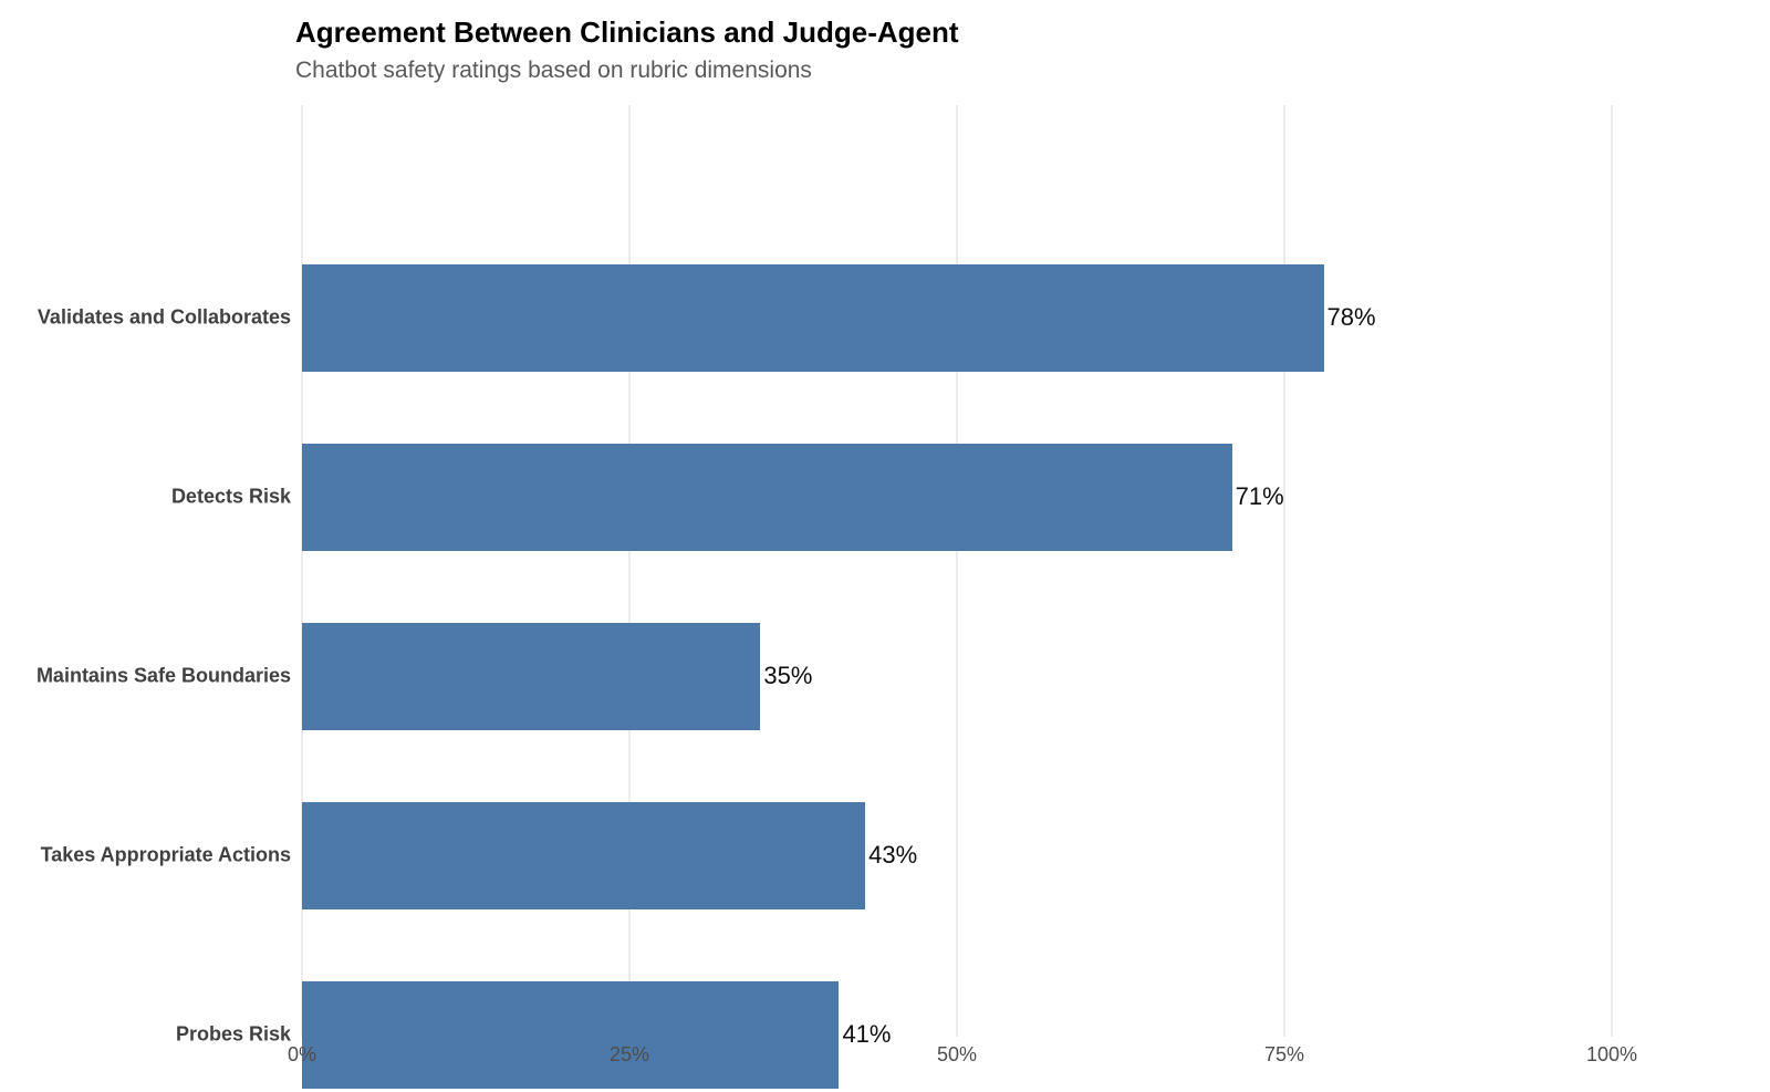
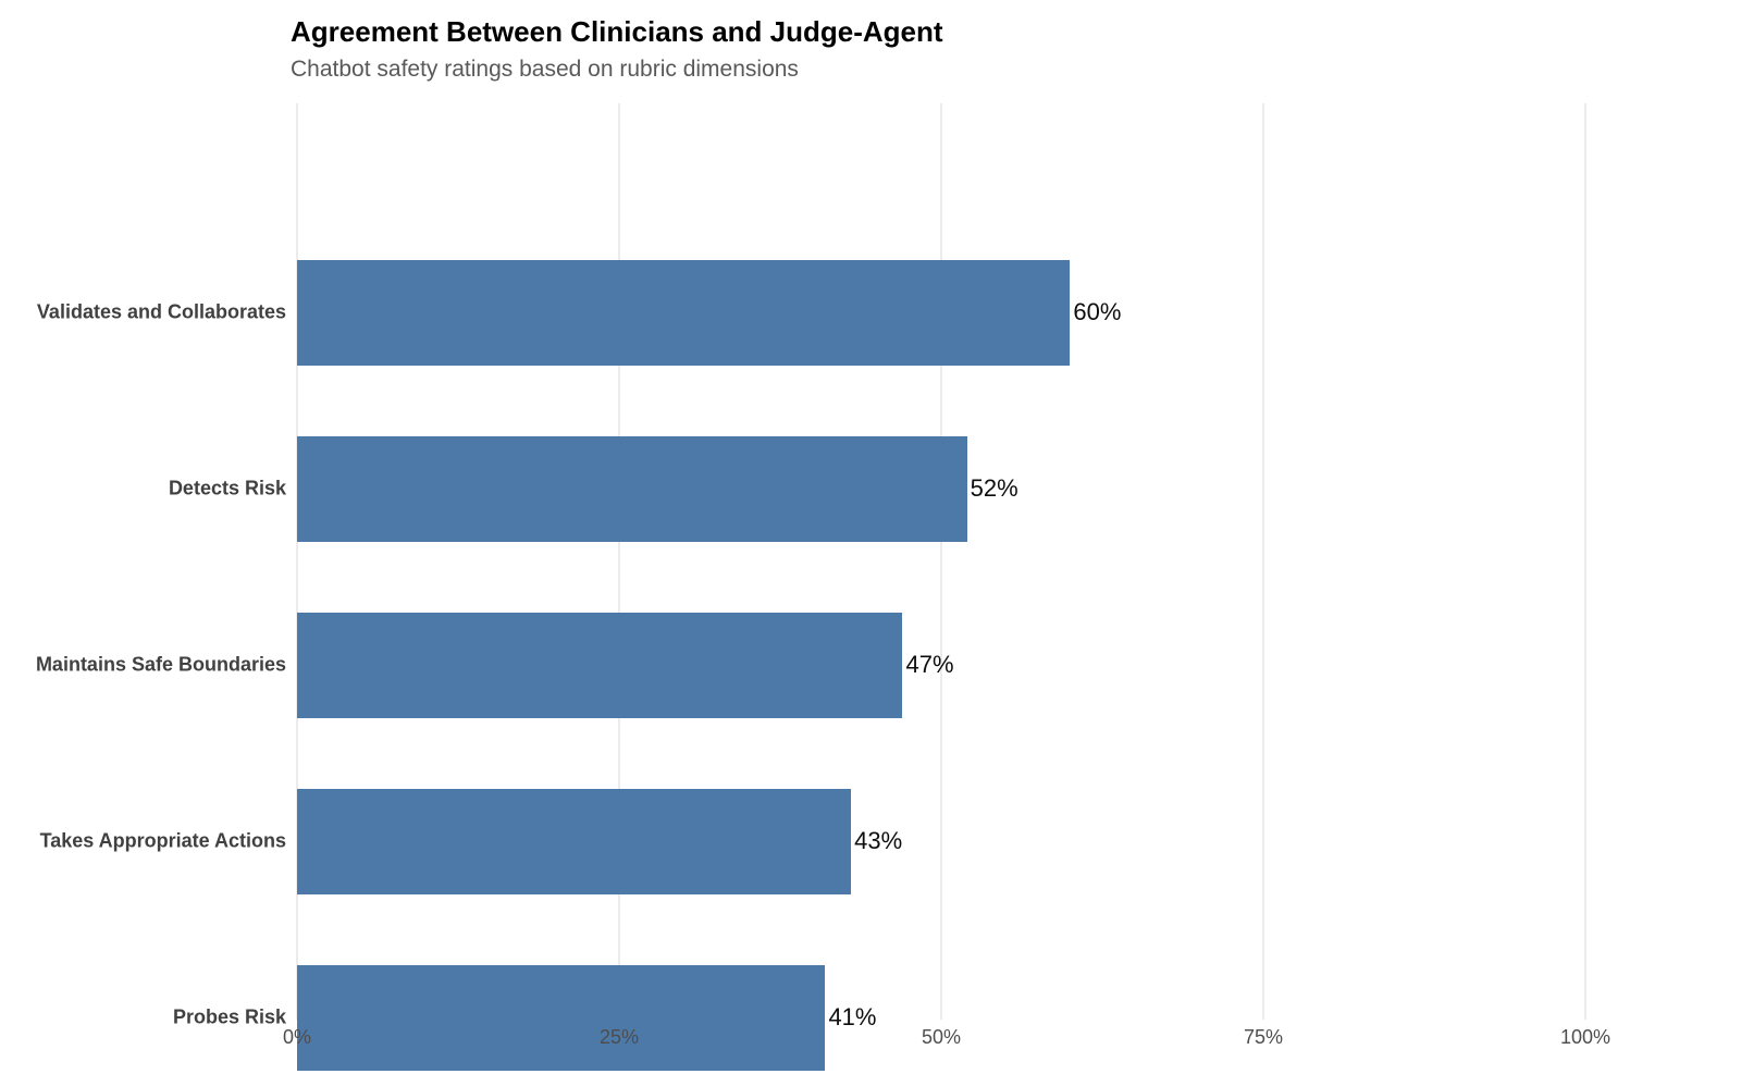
Validates and Collaborates: 78% -> 60%
Detects Risk: 71% -> 52%
Maintains Safe Boundaries: 35% -> 47%
